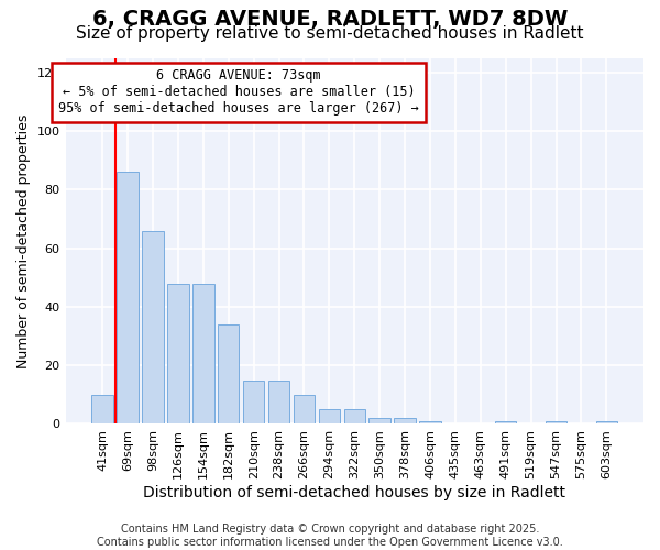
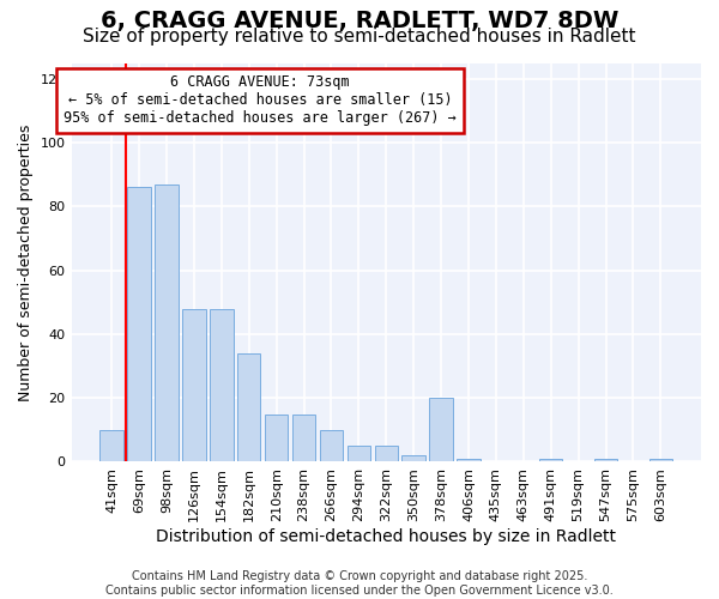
98sqm: 66 -> 87
378sqm: 2 -> 20
